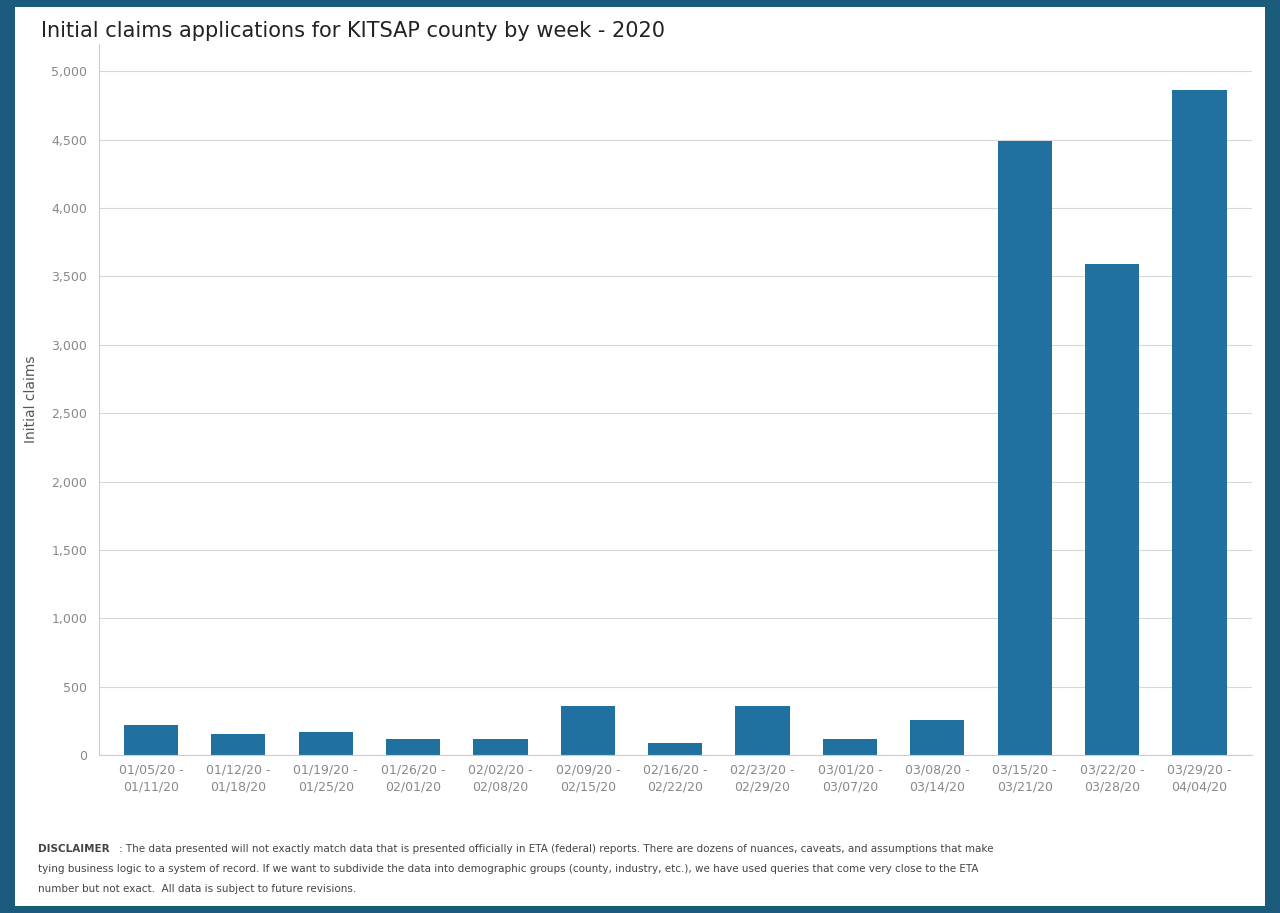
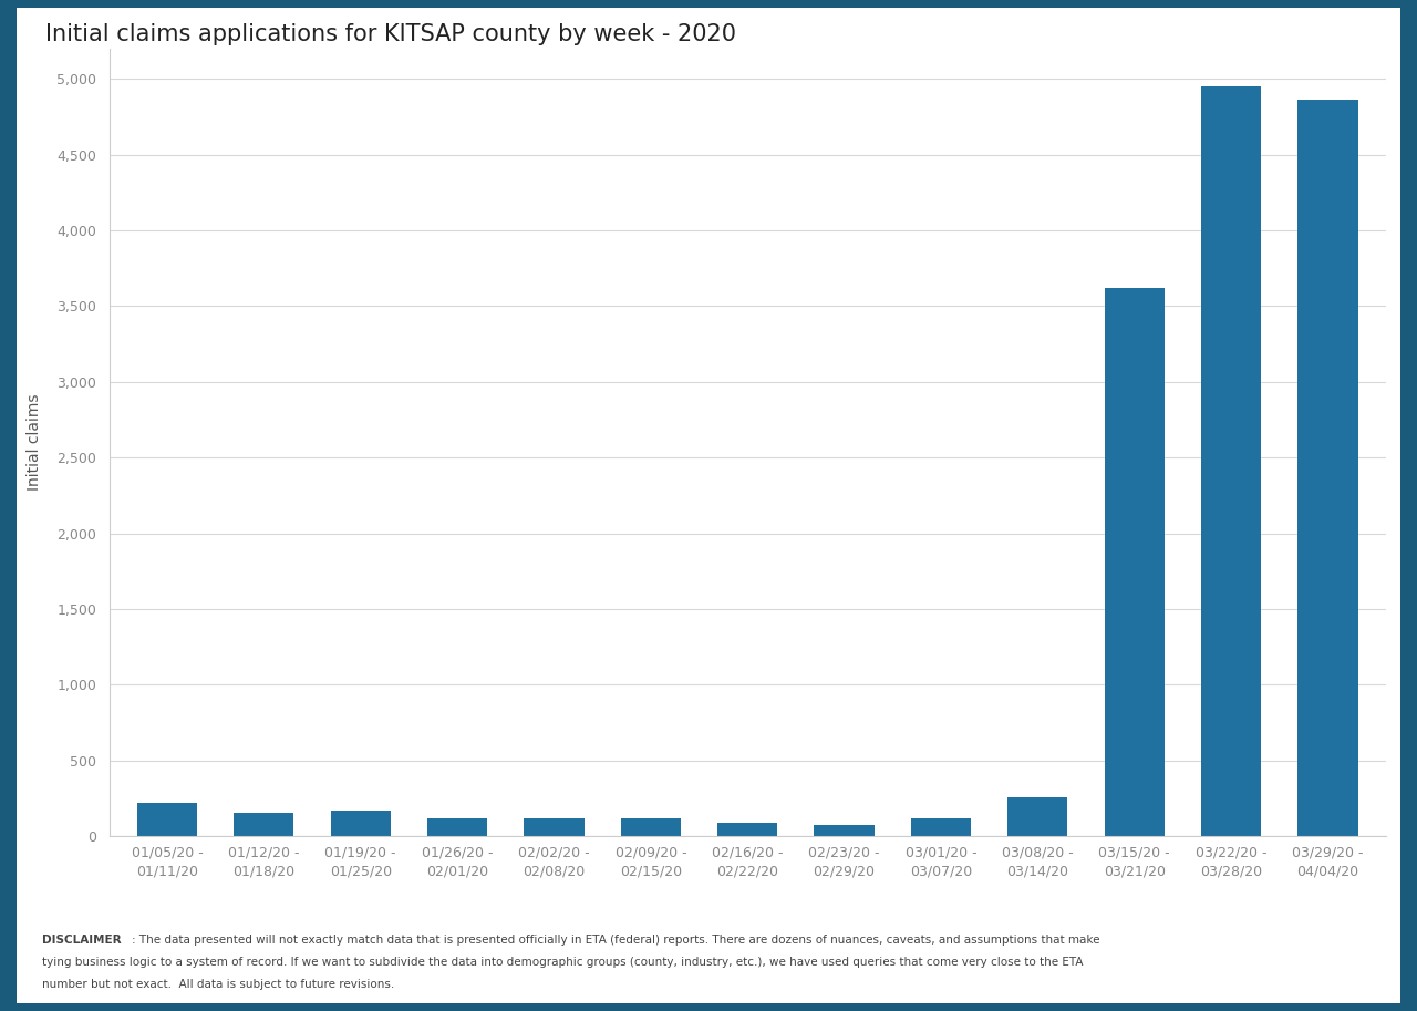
02/09/20 - 02/15/20: 360 -> 120
02/23/20 - 02/29/20: 360 -> 70
03/15/20 - 03/21/20: 4,490 -> 3,620
03/22/20 - 03/28/20: 3,590 -> 4,950
